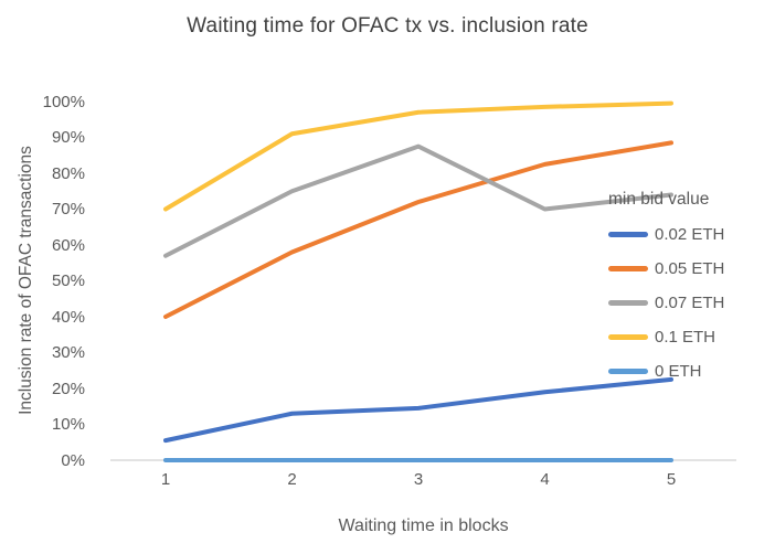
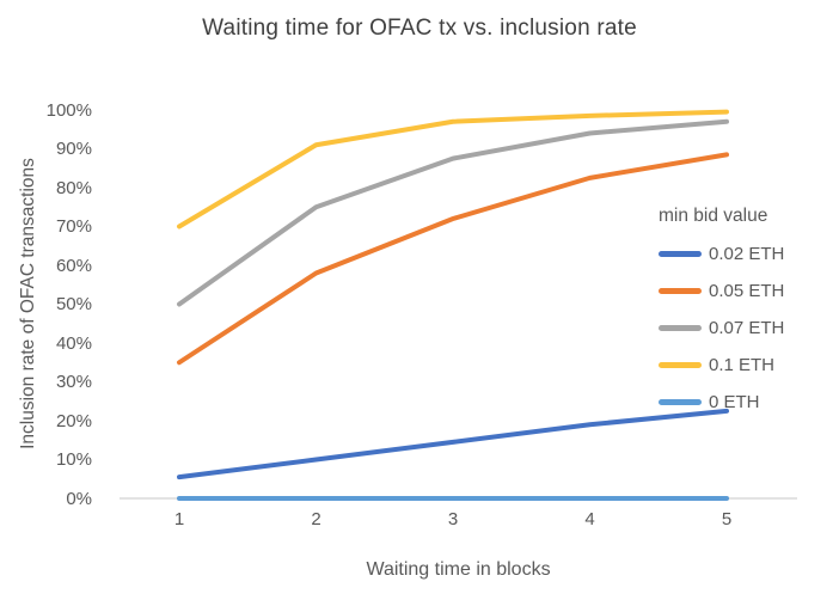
0.05 ETH/1: 40% -> 35%
0.07 ETH/1: 57% -> 50%
0.02 ETH/2: 13% -> 10%
0.07 ETH/4: 70% -> 94%
0.07 ETH/5: 74% -> 97%
